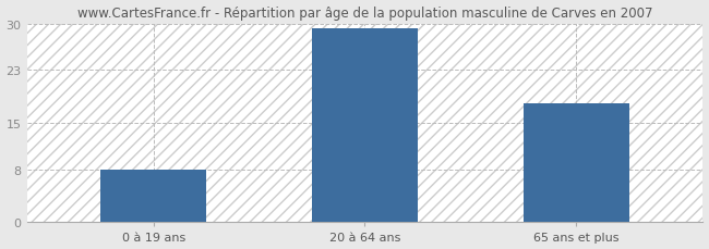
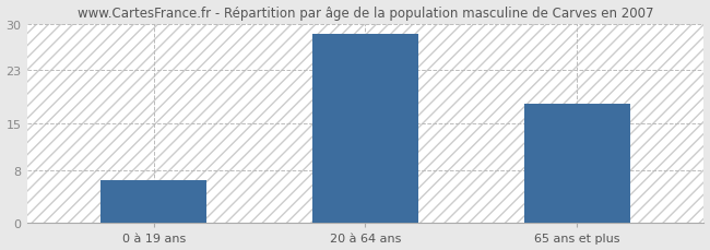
0 à 19 ans: 7.9 -> 6.4
20 à 64 ans: 29.3 -> 28.4
